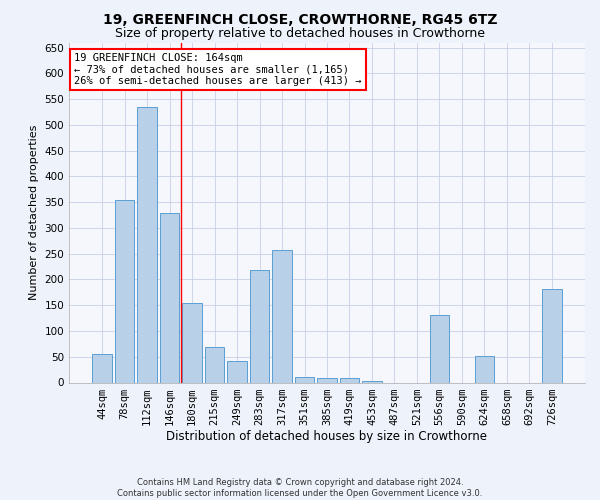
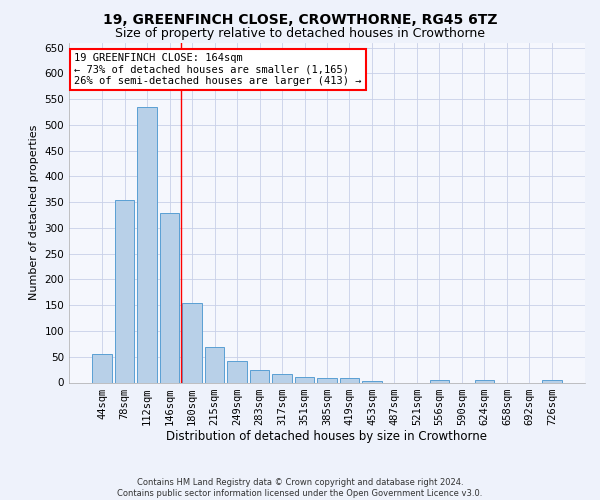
283sqm: 218 -> 24
317sqm: 258 -> 17
556sqm: 132 -> 4
624sqm: 52 -> 4
726sqm: 182 -> 4
